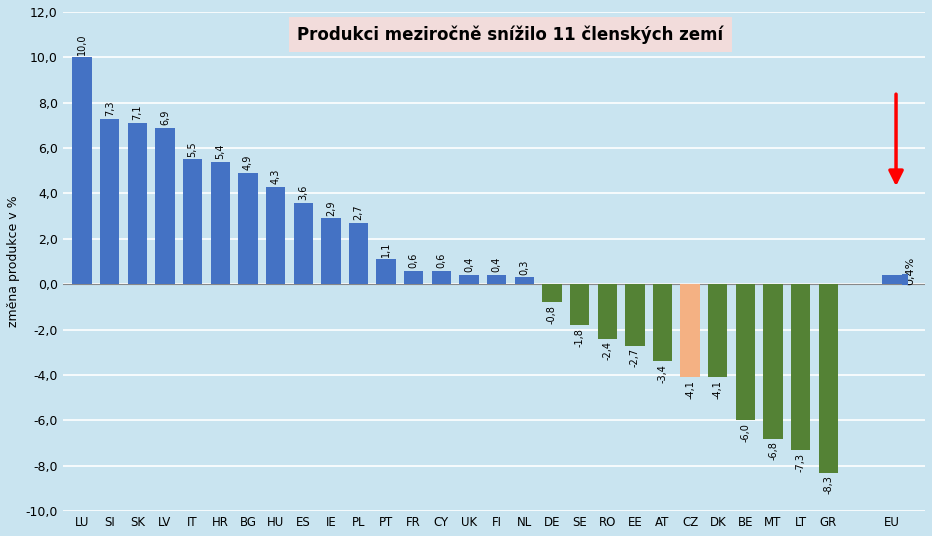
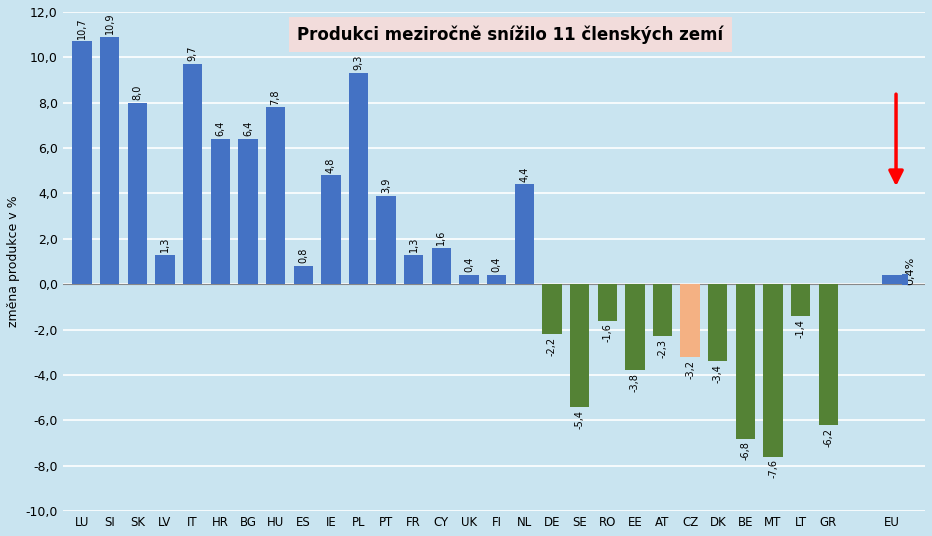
LU: 10,0 -> 10,7
SI: 7,3 -> 10,9
SK: 7,1 -> 8,0
LV: 6,9 -> 1,3
IT: 5,5 -> 9,7
HR: 5,4 -> 6,4
BG: 4,9 -> 6,4
HU: 4,3 -> 7,8
ES: 3,6 -> 0,8
IE: 2,9 -> 4,8
PL: 2,7 -> 9,3
PT: 1,1 -> 3,9
FR: 0,6 -> 1,3
CY: 0,6 -> 1,6
NL: 0,3 -> 4,4
DE: -0,8 -> -2,2
SE: -1,8 -> -5,4
RO: -2,4 -> -1,6
EE: -2,7 -> -3,8
AT: -3,4 -> -2,3
CZ: -4,1 -> -3,2
DK: -4,1 -> -3,4
BE: -6,0 -> -6,8
MT: -6,8 -> -7,6
LT: -7,3 -> -1,4
GR: -8,3 -> -6,2
